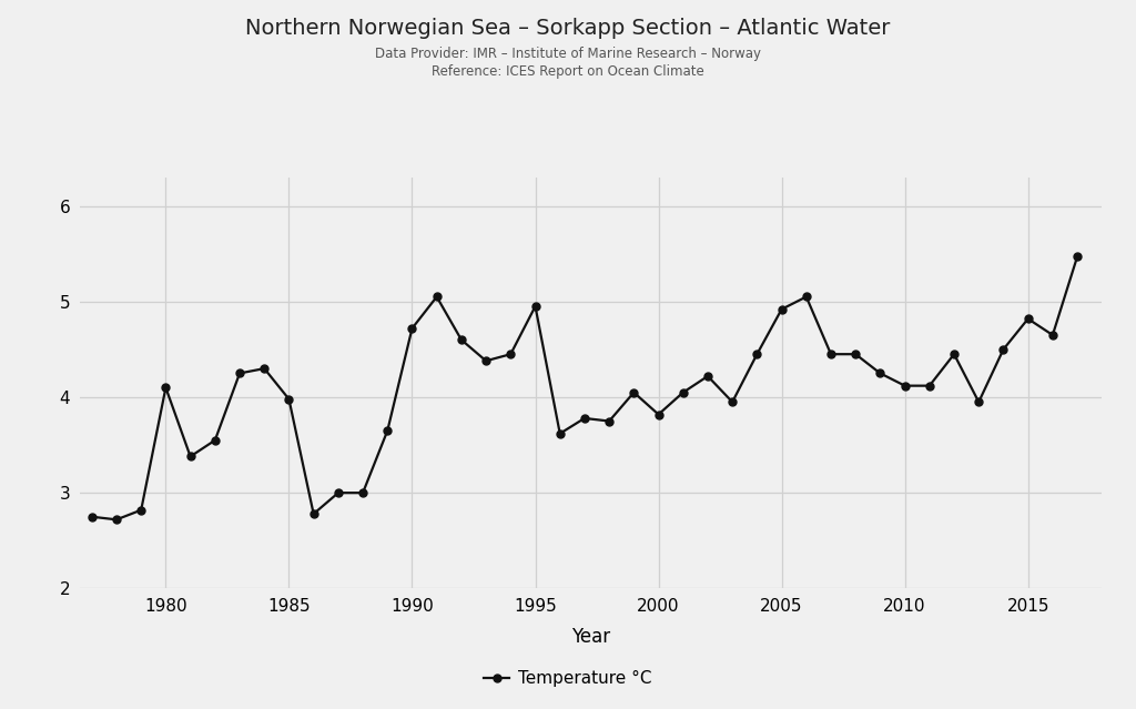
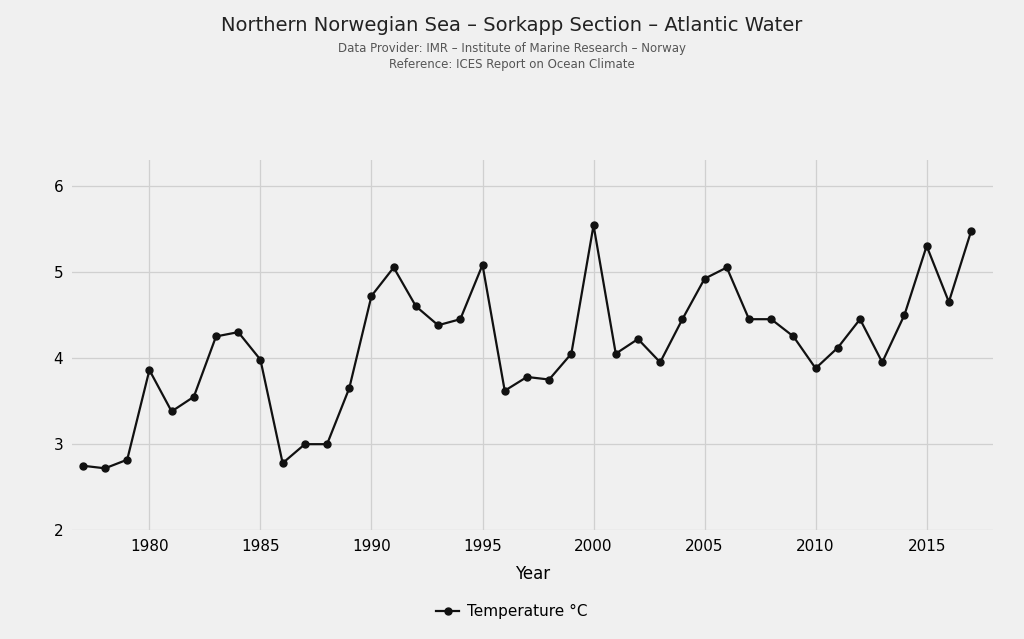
1980: 4.10 -> 3.86
1995: 4.95 -> 5.08
2000: 3.82 -> 5.54
2010: 4.12 -> 3.88
2015: 4.82 -> 5.30
